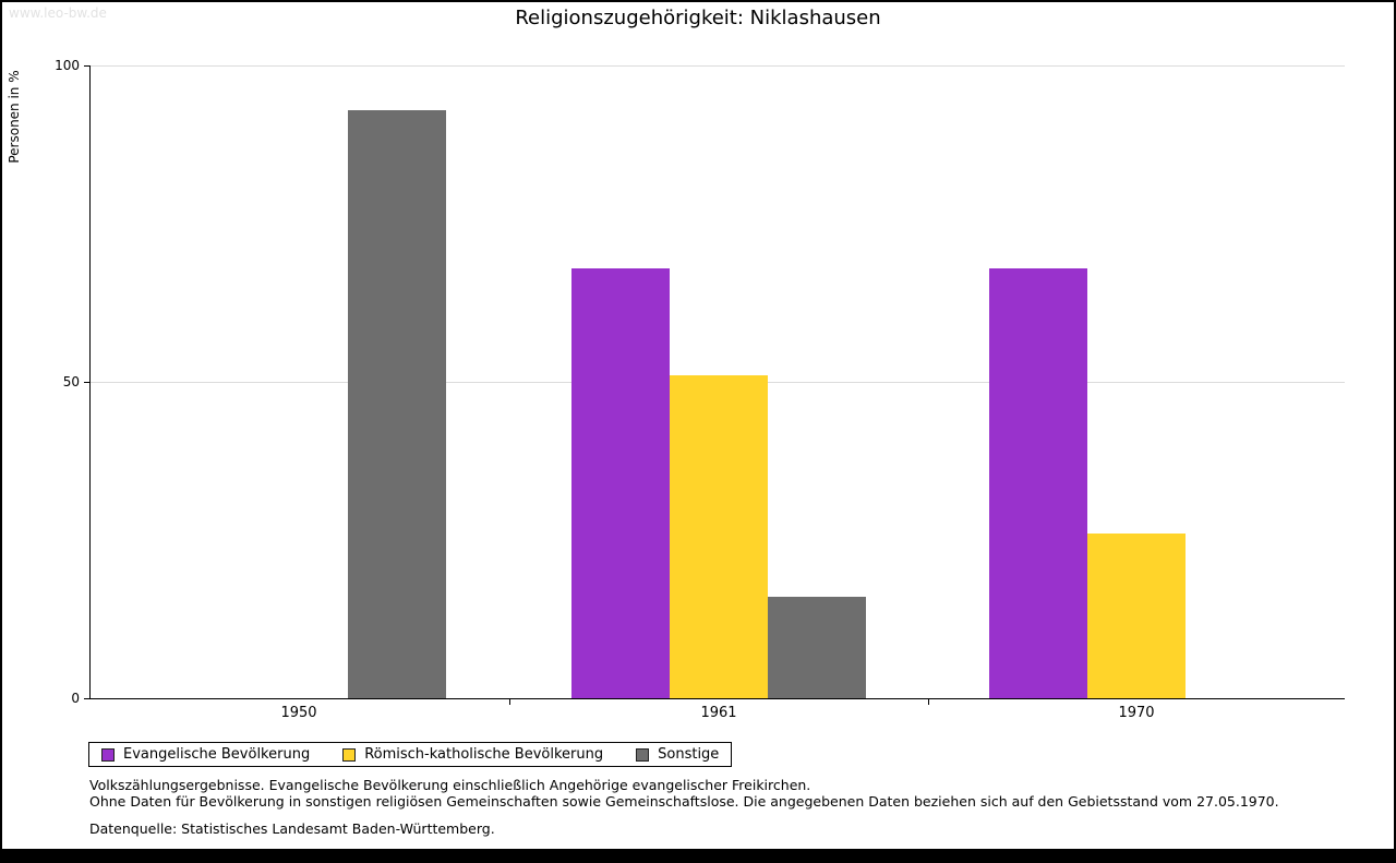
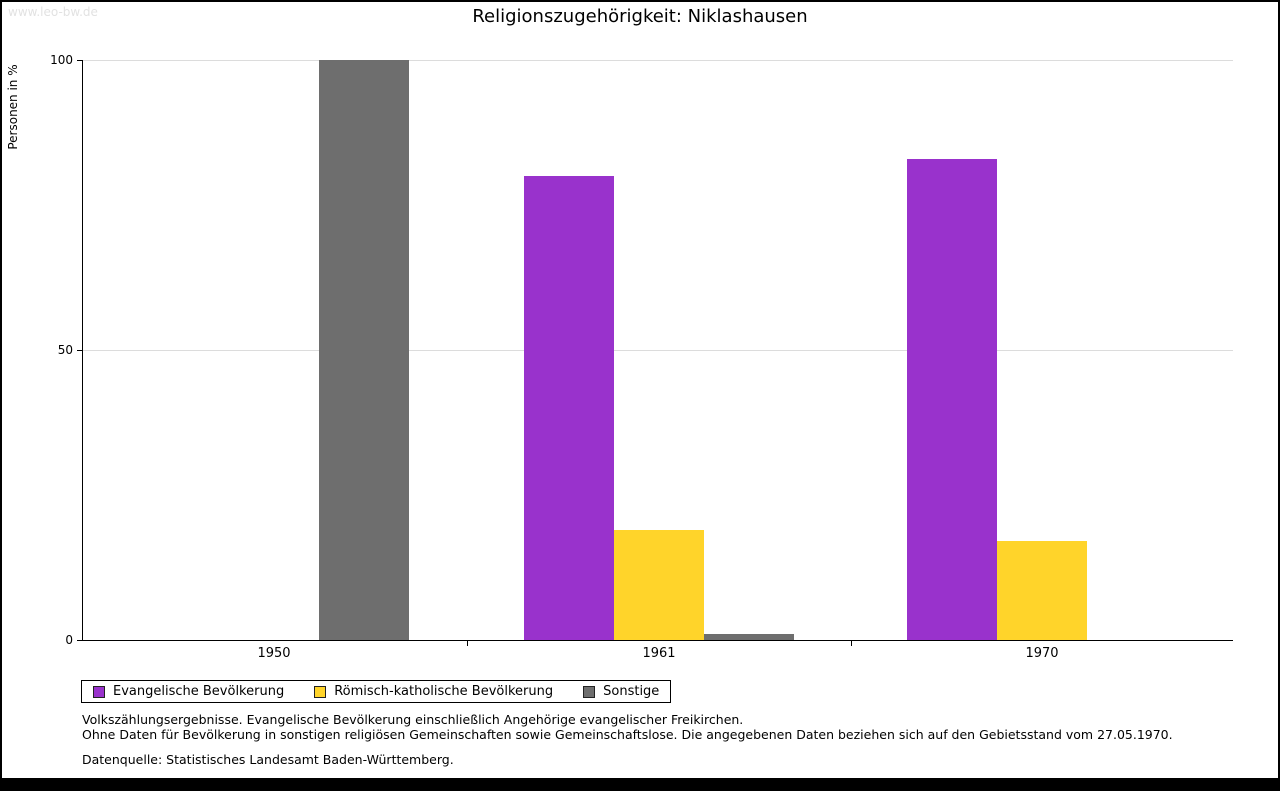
Sonstige/1950: 93 -> 100
Evangelische Bevölkerung/1961: 68 -> 80
Römisch-katholische Bevölkerung/1961: 51 -> 19
Sonstige/1961: 16 -> 1
Evangelische Bevölkerung/1970: 68 -> 83
Römisch-katholische Bevölkerung/1970: 26 -> 17
